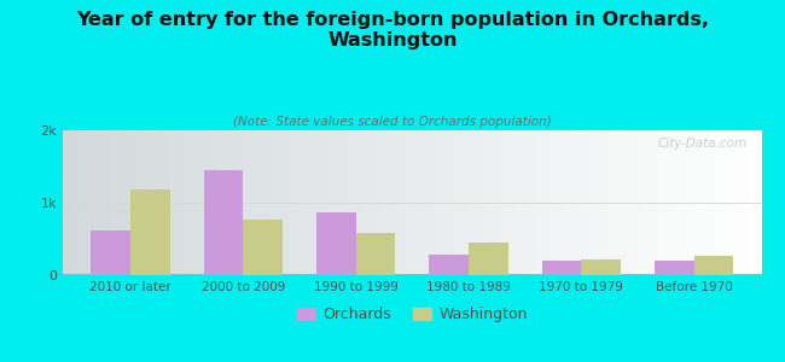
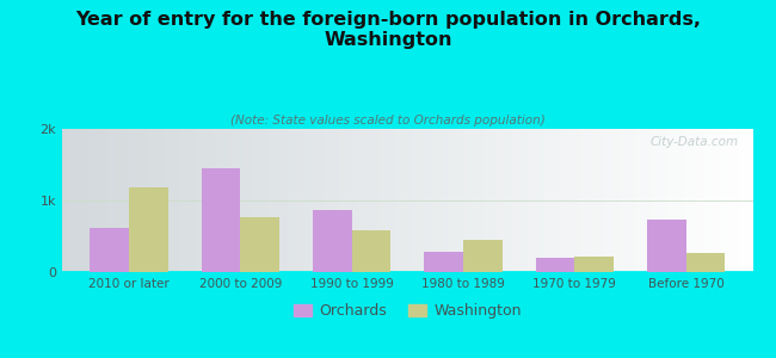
Orchards/Before 1970: 0.20k -> 0.74k
